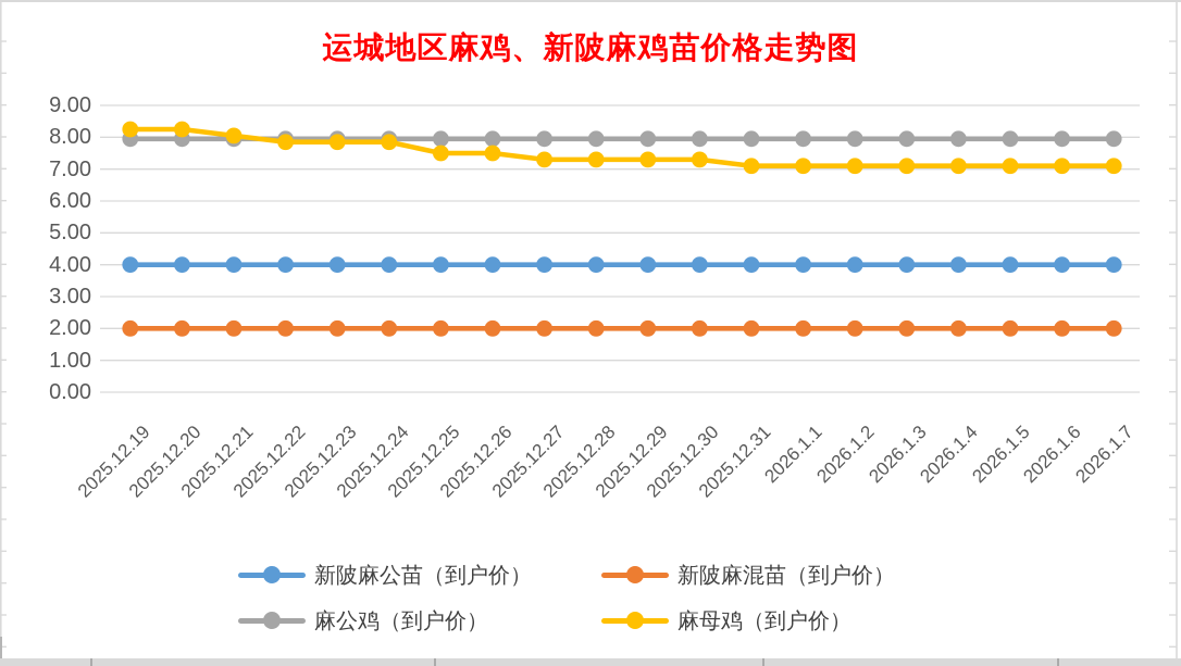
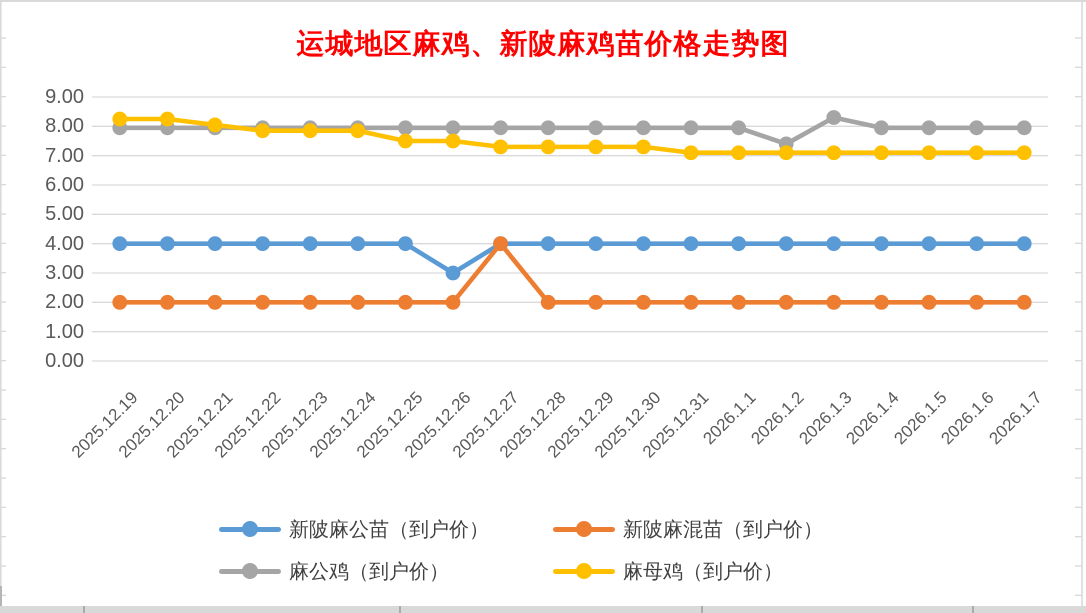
新陂麻公苗（到户价）/2025.12.26: 4 -> 3
新陂麻混苗（到户价）/2025.12.27: 2 -> 4
麻公鸡（到户价）/2026.1.2: 8.0 -> 7.4
麻公鸡（到户价）/2026.1.3: 8.0 -> 8.3
